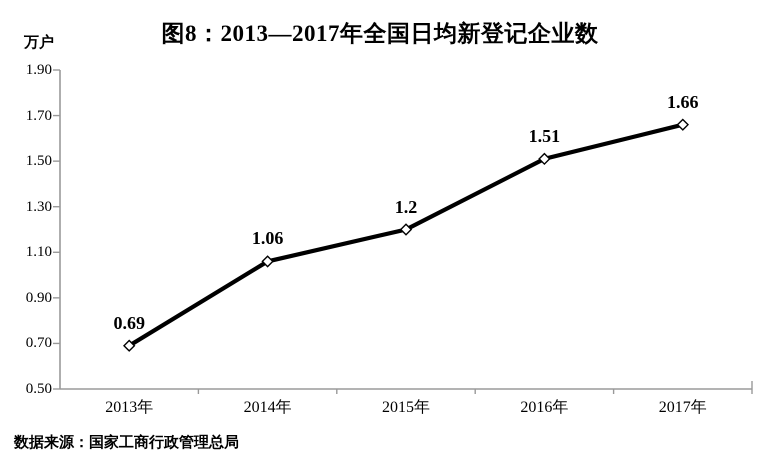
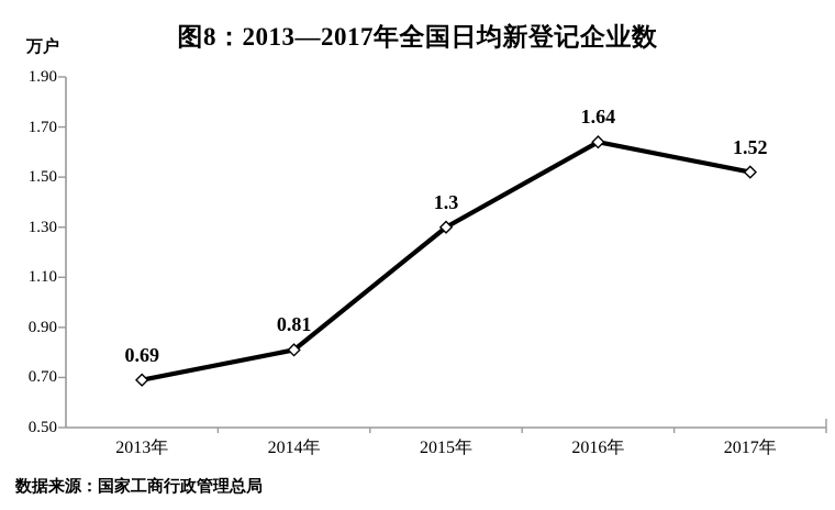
2014年: 1.06 -> 0.81
2015年: 1.2 -> 1.3
2016年: 1.51 -> 1.64
2017年: 1.66 -> 1.52
